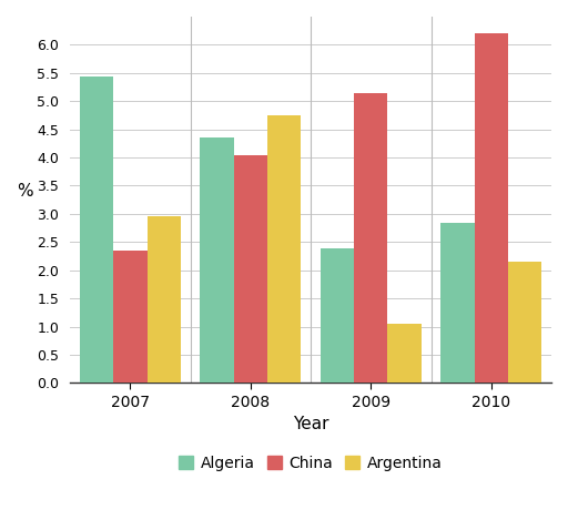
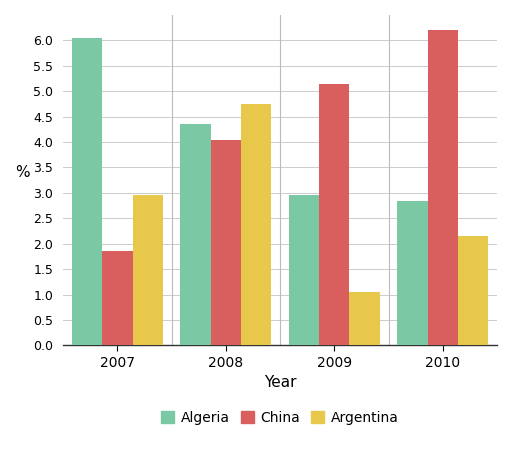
Algeria/2007: 5.44 -> 6.05
China/2007: 2.34 -> 1.85
Algeria/2009: 2.38 -> 2.95
